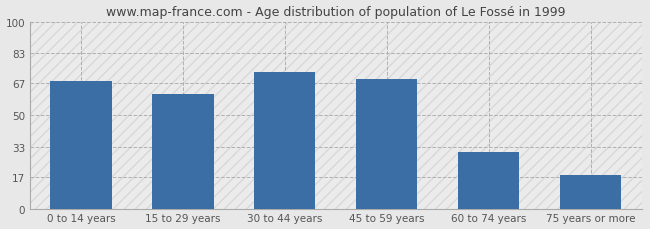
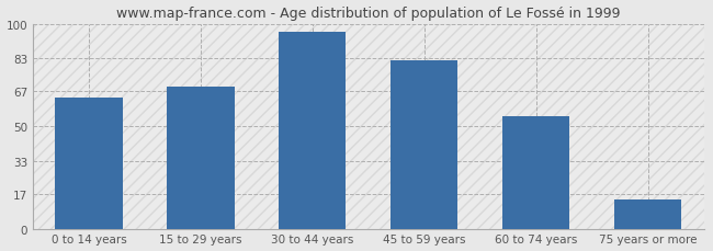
0 to 14 years: 68 -> 64
15 to 29 years: 61 -> 69
30 to 44 years: 73 -> 96
45 to 59 years: 69 -> 82
60 to 74 years: 30 -> 55
75 years or more: 18 -> 14
